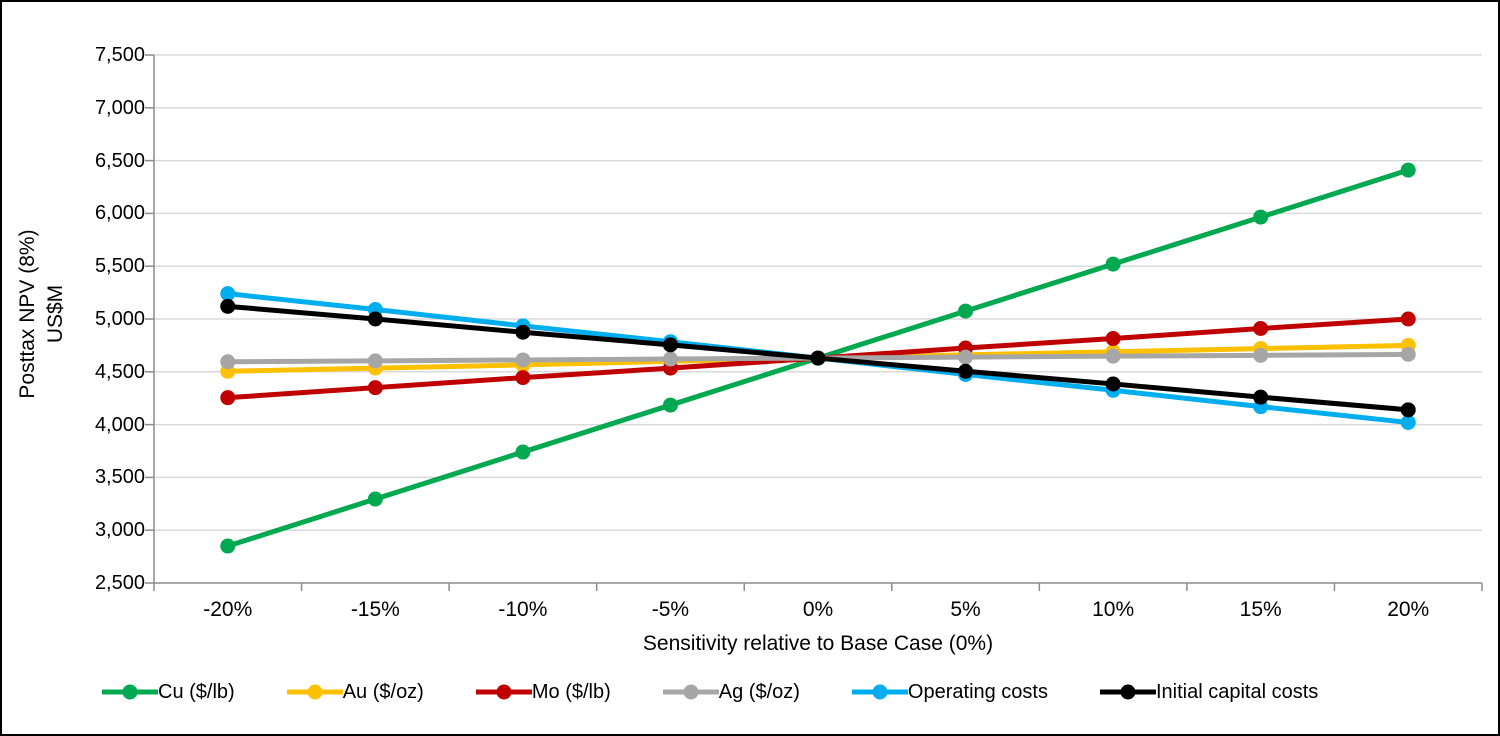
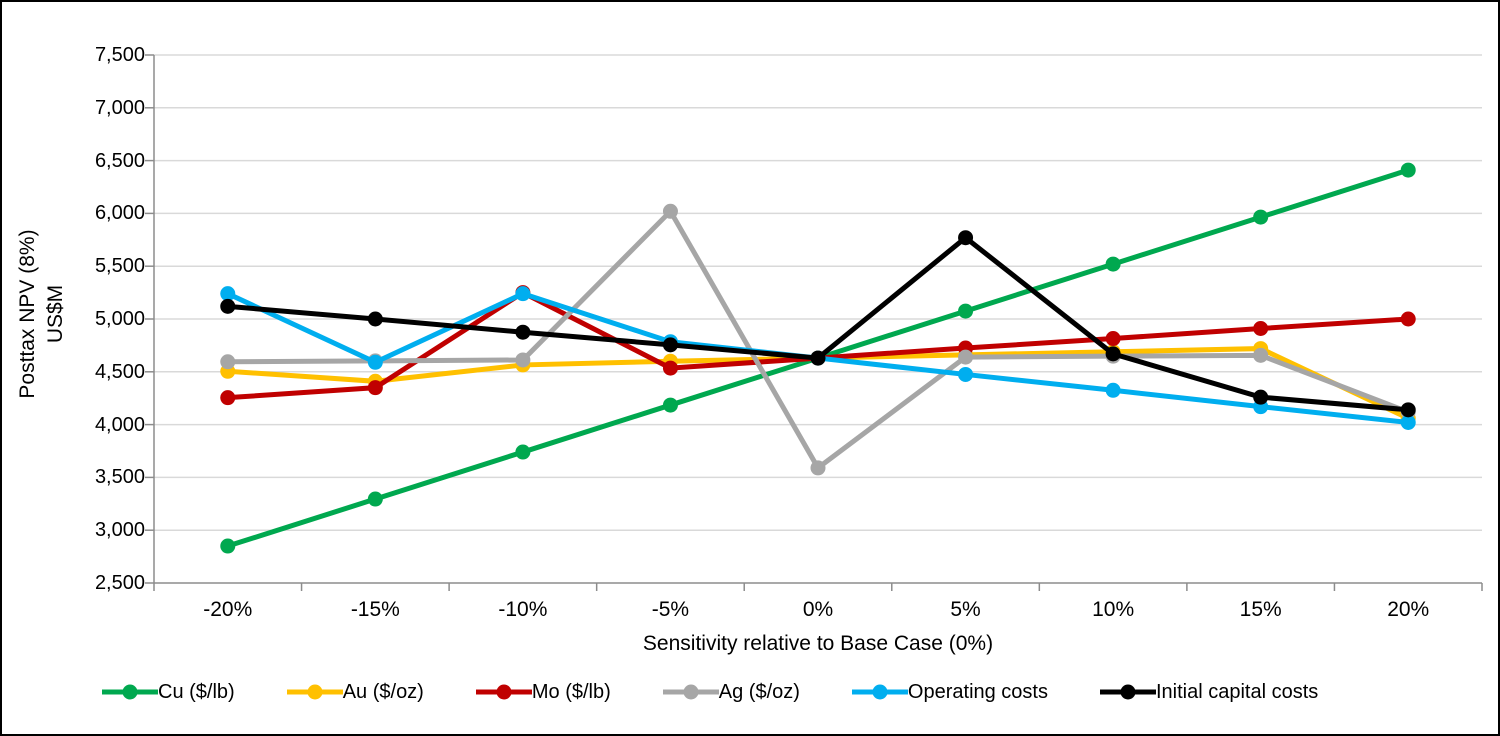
Au ($/oz)/-15%: 4540 -> 4410
Operating costs/-15%: 5090 -> 4590
Mo ($/lb)/-10%: 4440 -> 5250
Operating costs/-10%: 4940 -> 5240
Ag ($/oz)/-5%: 4620 -> 6020
Ag ($/oz)/0%: 4630 -> 3590
Initial capital costs/5%: 4500 -> 5770
Initial capital costs/10%: 4380 -> 4670
Au ($/oz)/20%: 4750 -> 4060
Ag ($/oz)/20%: 4660 -> 4120
